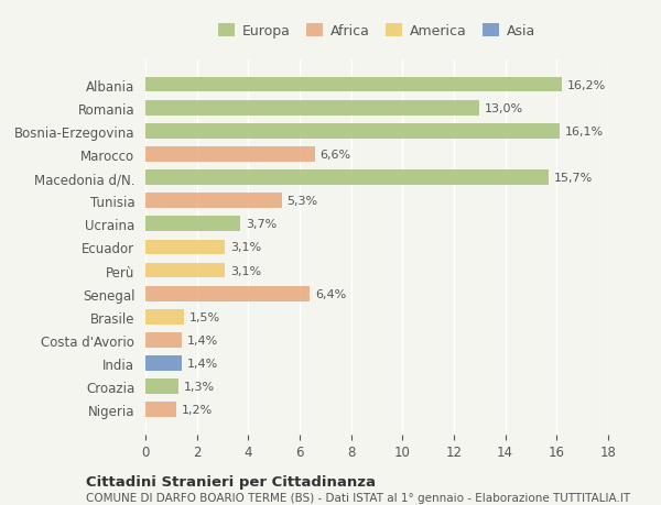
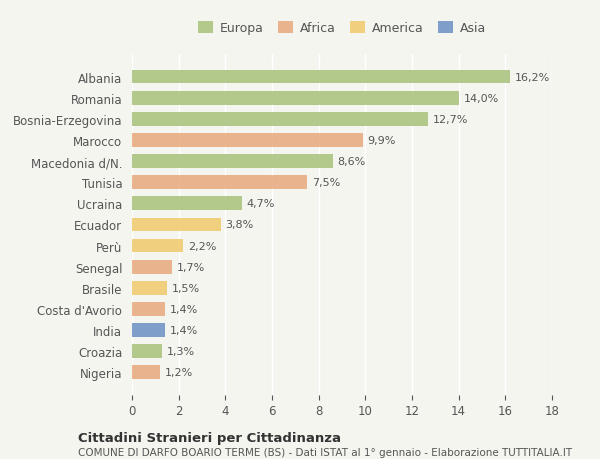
Romania: 13,0% -> 14,0%
Bosnia-Erzegovina: 16,1% -> 12,7%
Marocco: 6,6% -> 9,9%
Macedonia d/N.: 15,7% -> 8,6%
Tunisia: 5,3% -> 7,5%
Ucraina: 3,7% -> 4,7%
Ecuador: 3,1% -> 3,8%
Perù: 3,1% -> 2,2%
Senegal: 6,4% -> 1,7%
